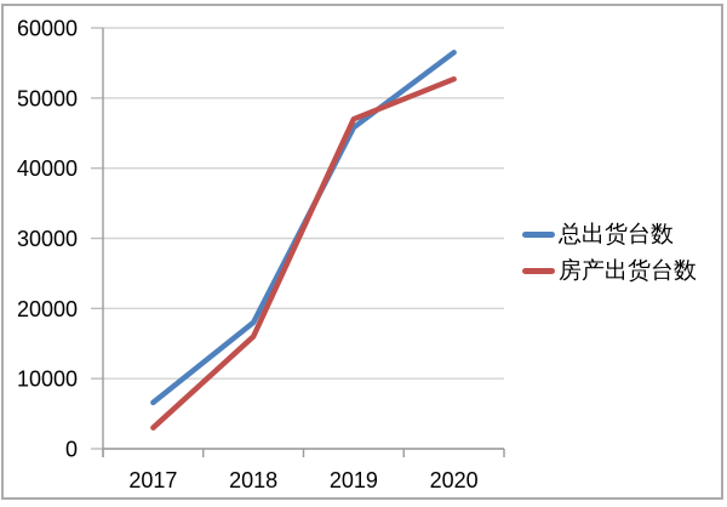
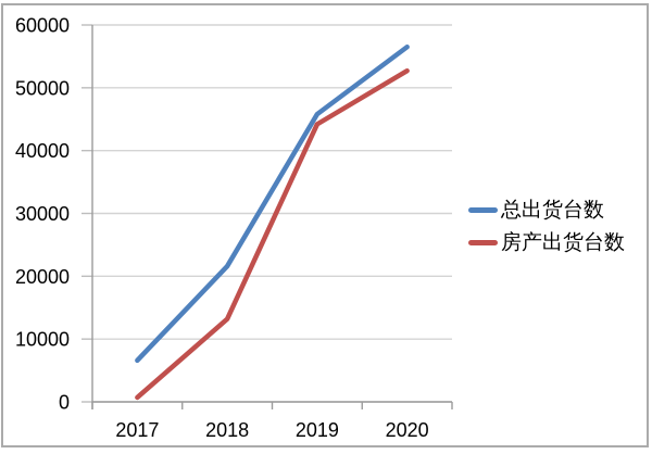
房产出货台数/2017: 3000 -> 1000
总出货台数/2018: 18000 -> 22000
房产出货台数/2018: 16000 -> 13000
房产出货台数/2019: 47000 -> 44000
